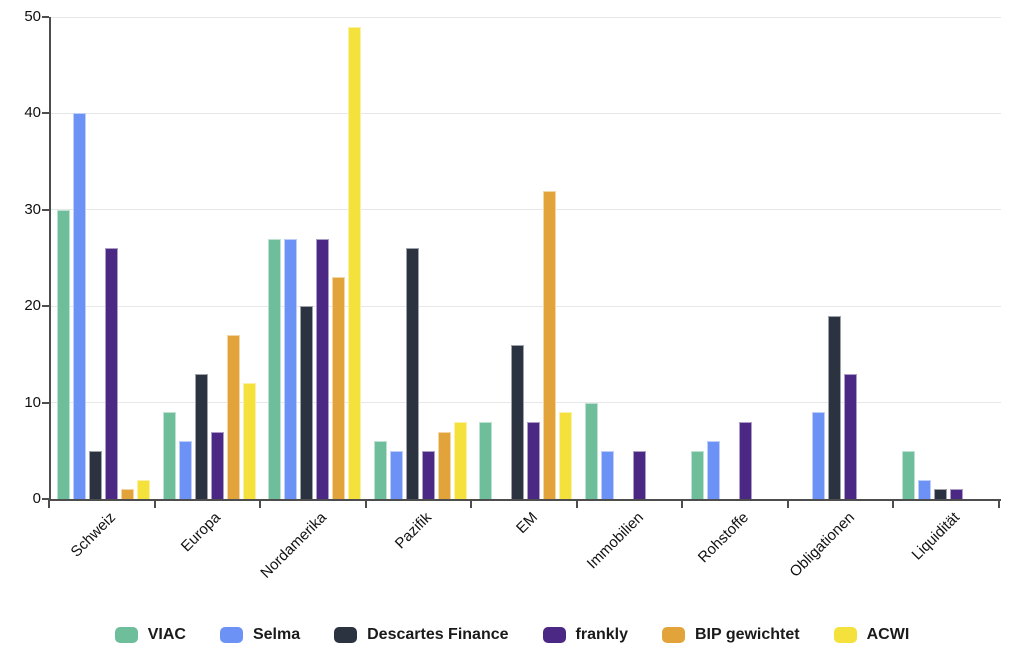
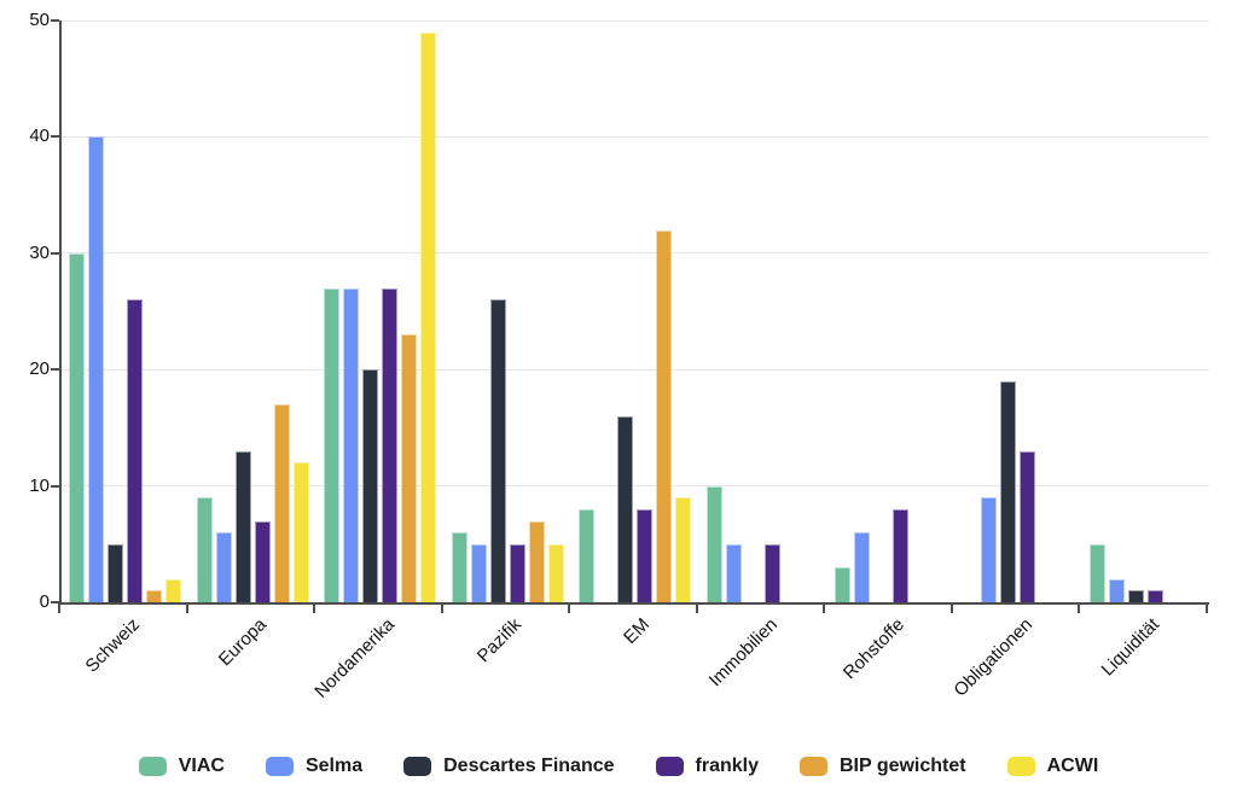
ACWI/Pazifik: 8 -> 5
VIAC/Rohstoffe: 5 -> 3
